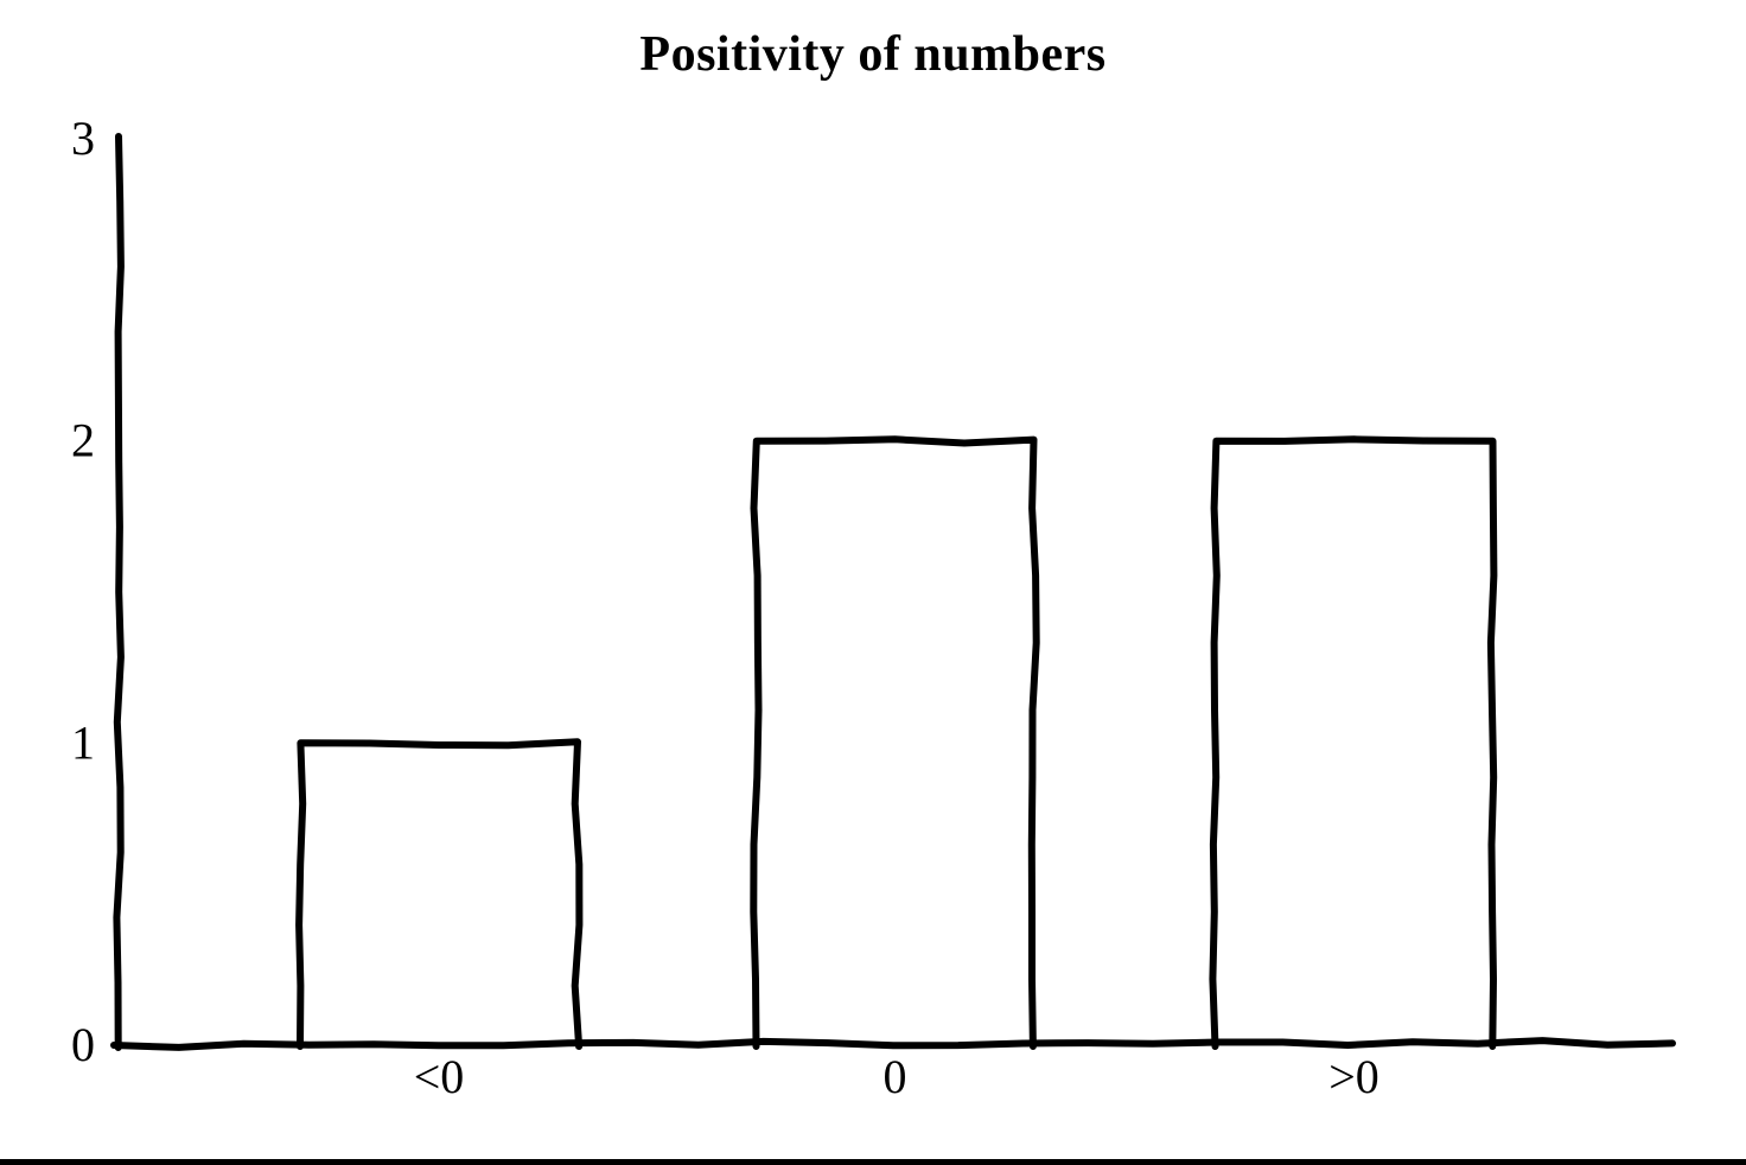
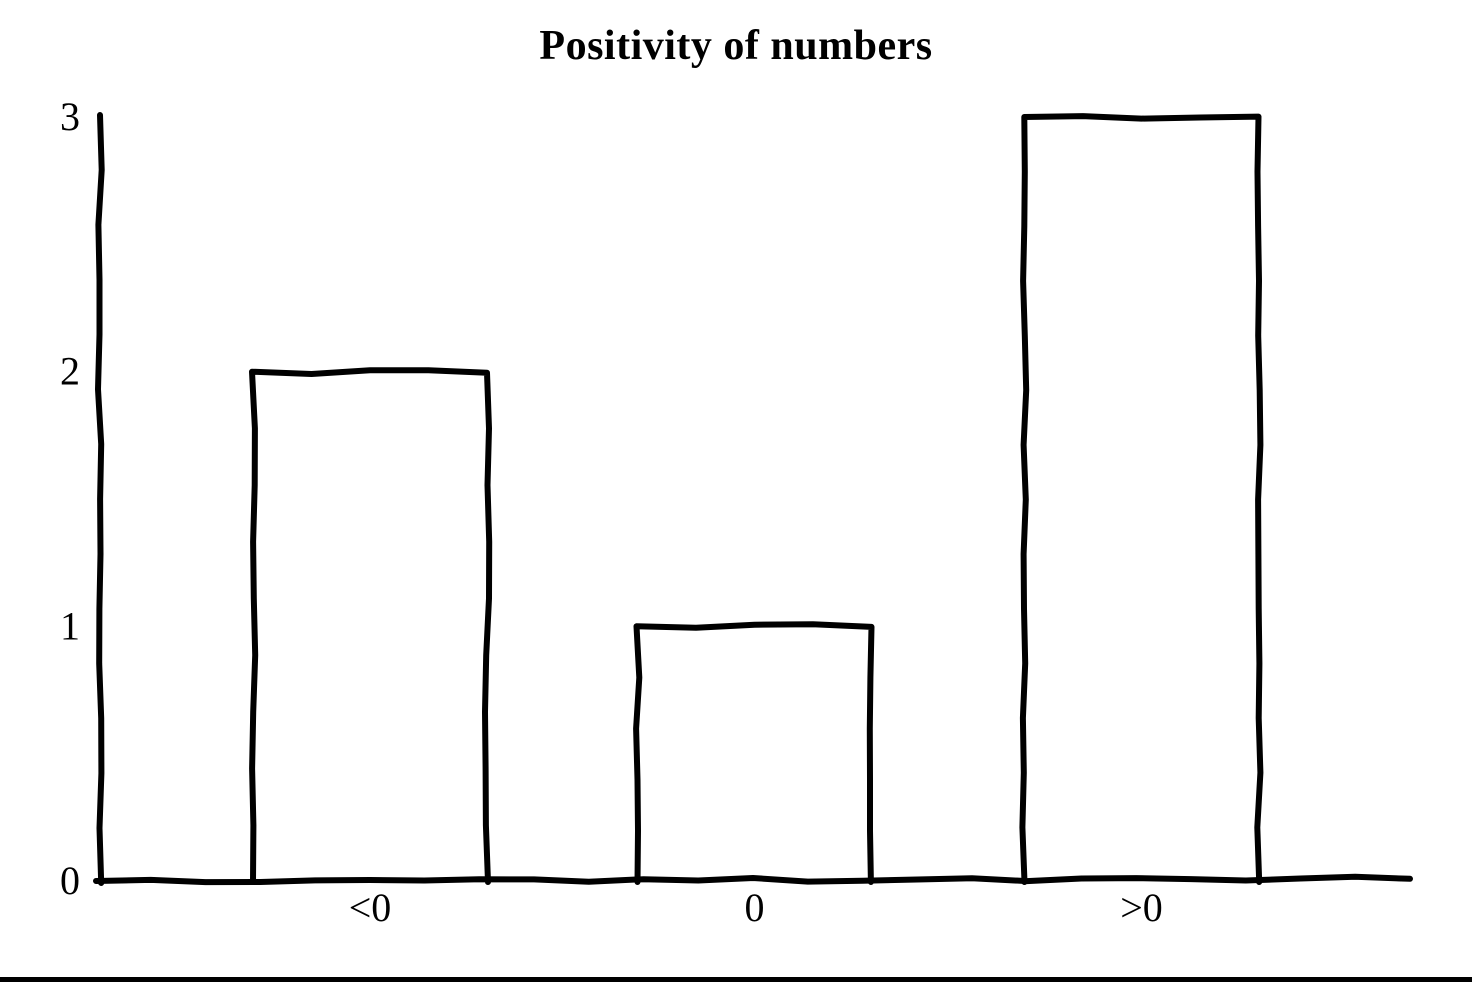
<0: 1 -> 2
0: 2 -> 1
>0: 2 -> 3
